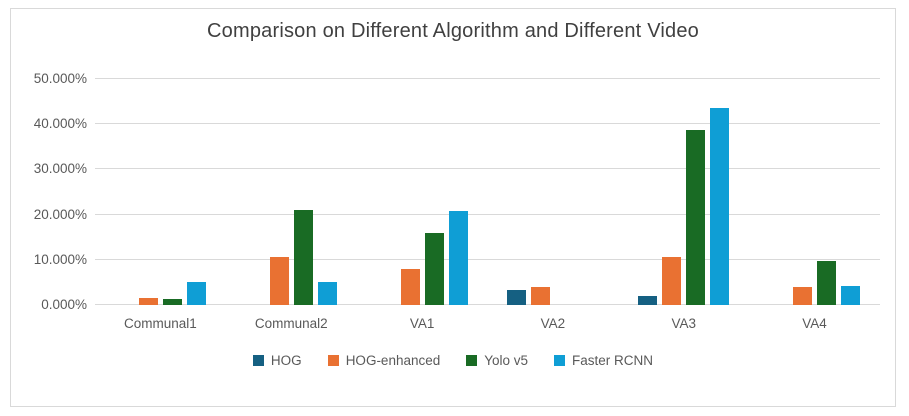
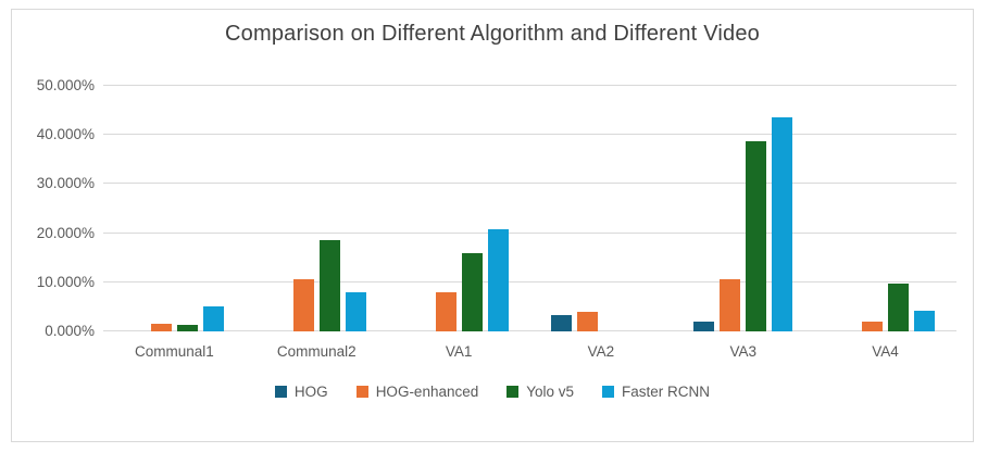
Yolo v5/Communal2: 21% -> 19%
Faster RCNN/Communal2: 5% -> 8%
HOG-enhanced/VA4: 4% -> 2%
